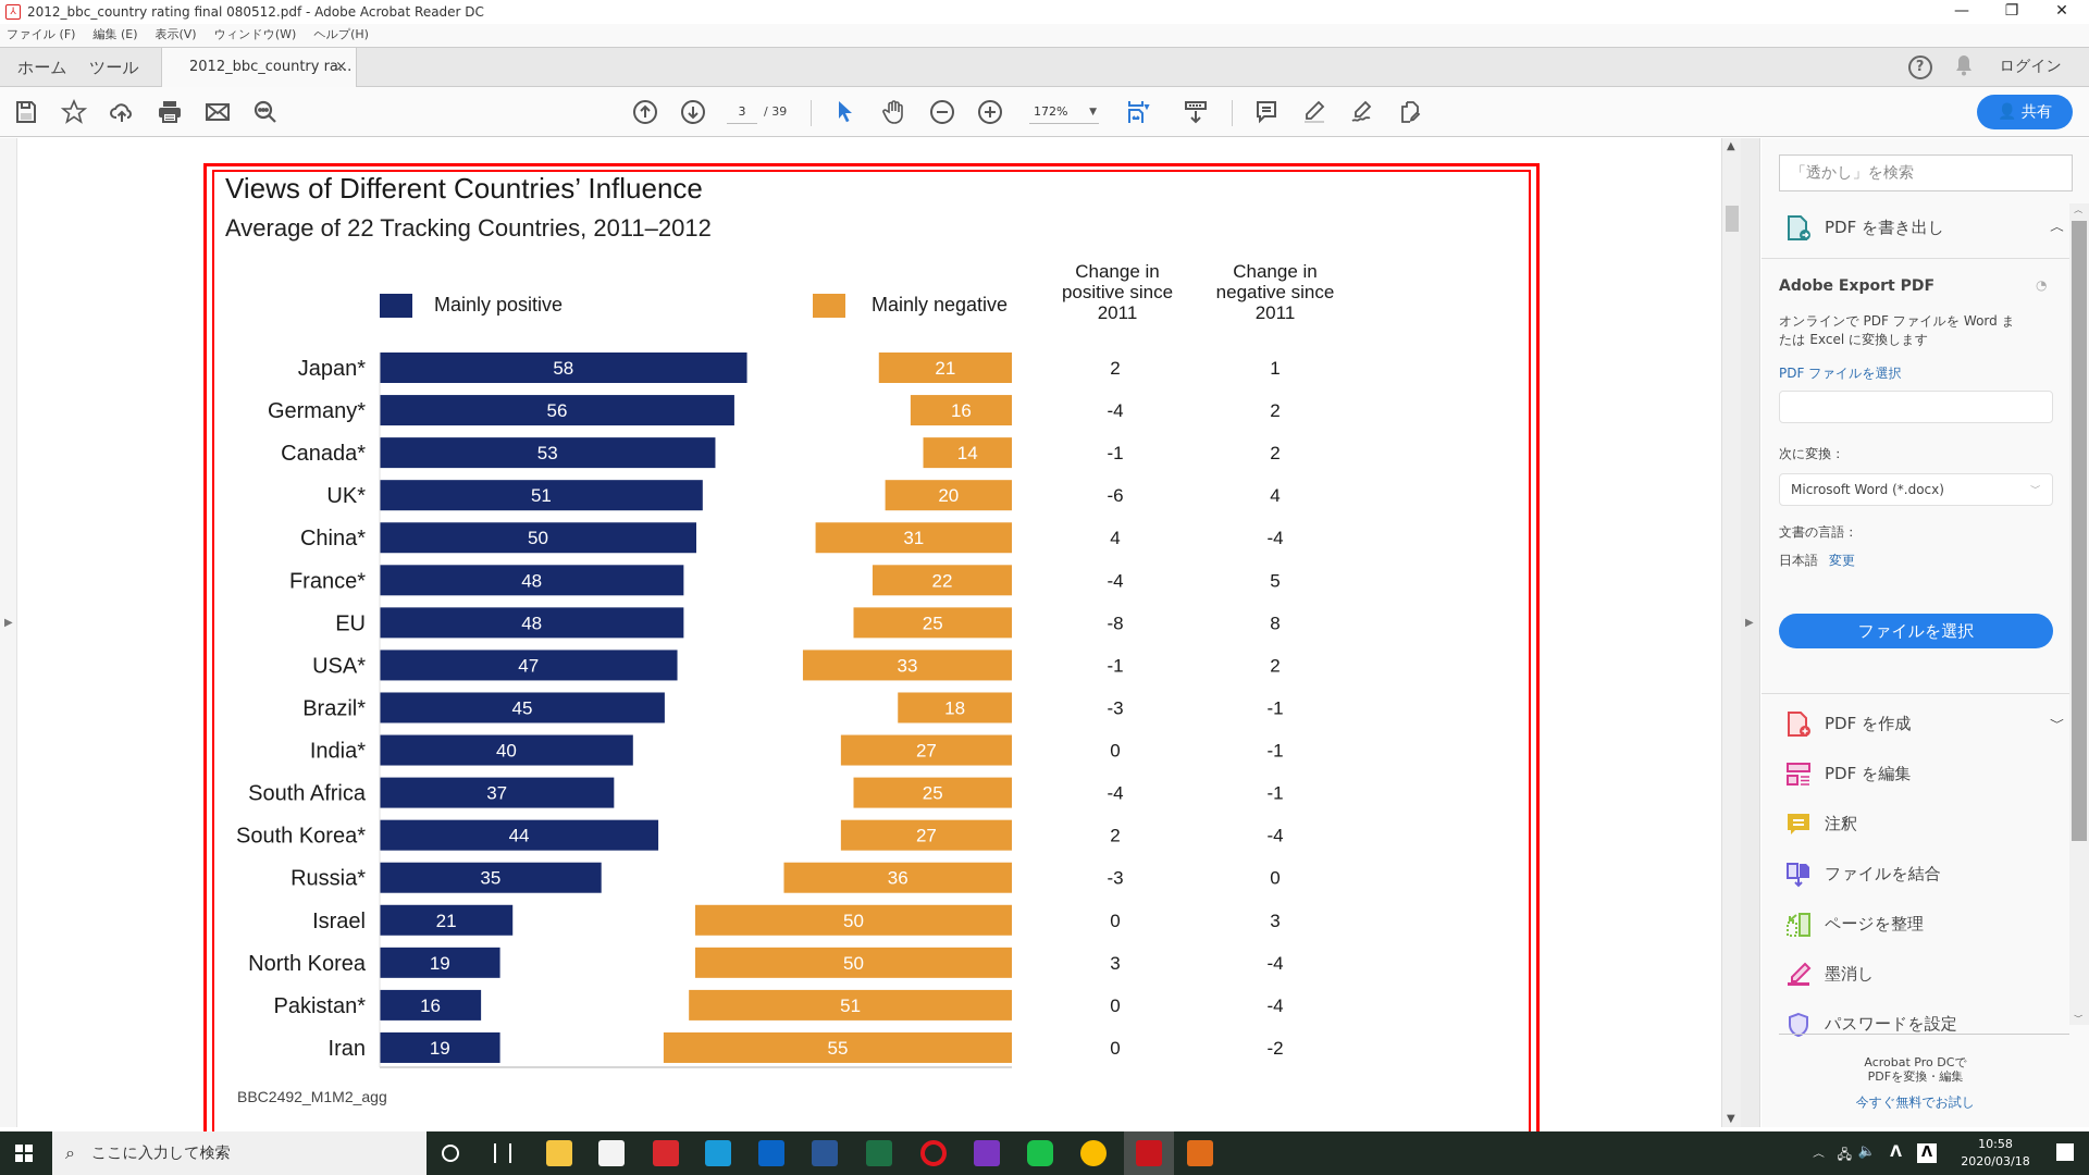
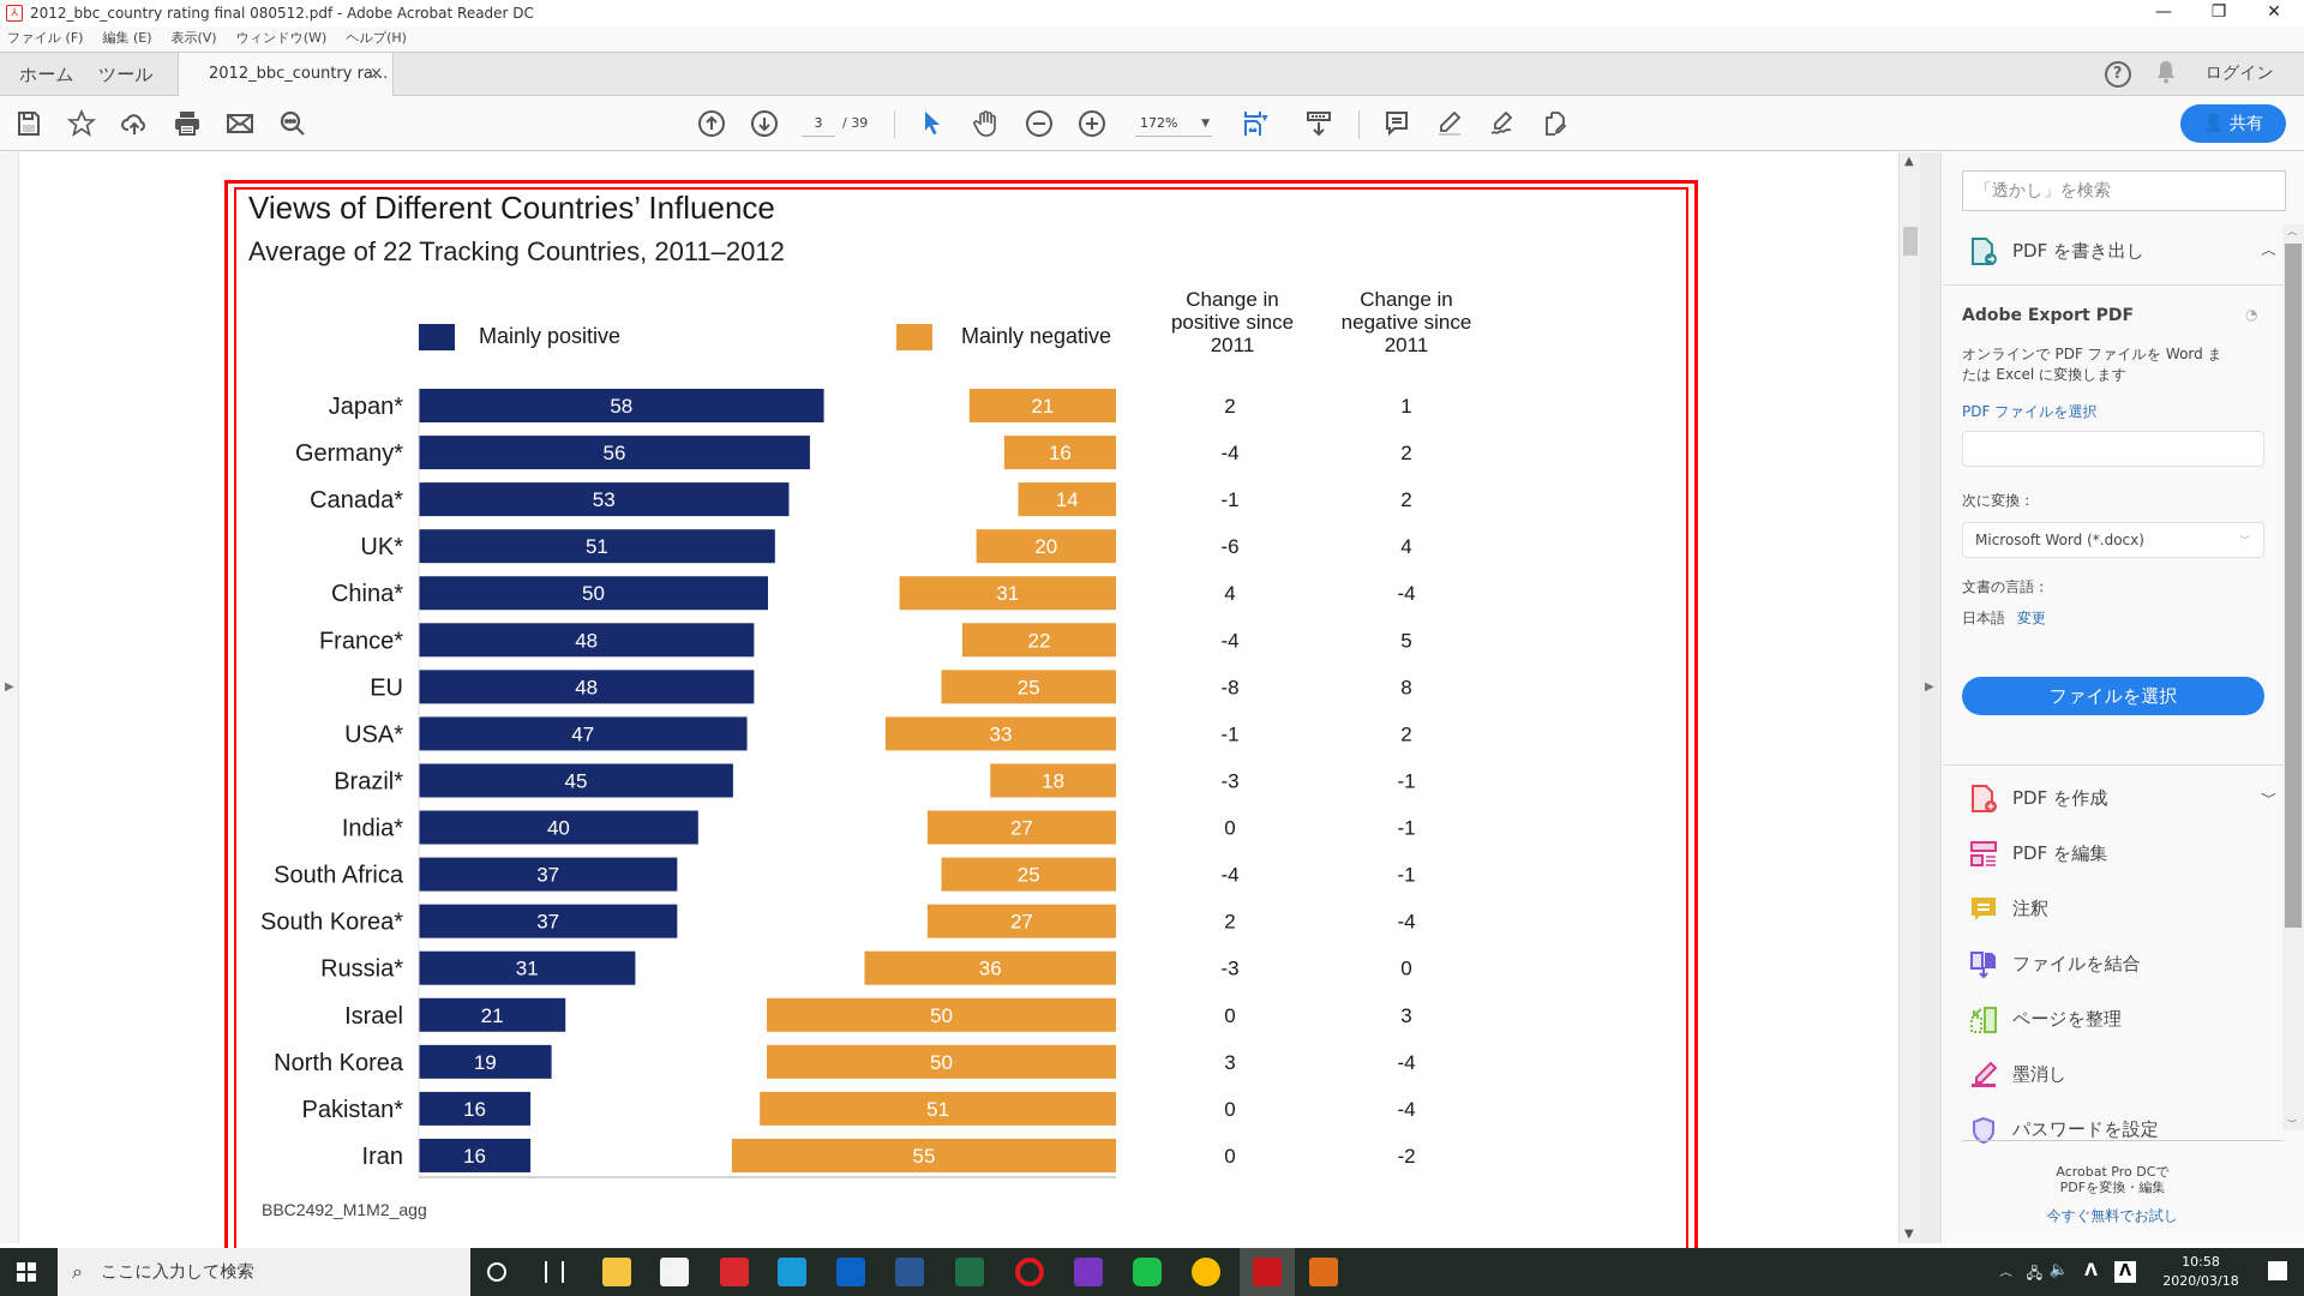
Mainly positive/South Korea*: 44 -> 37
Mainly positive/Russia*: 35 -> 31
Mainly positive/Iran: 19 -> 16
